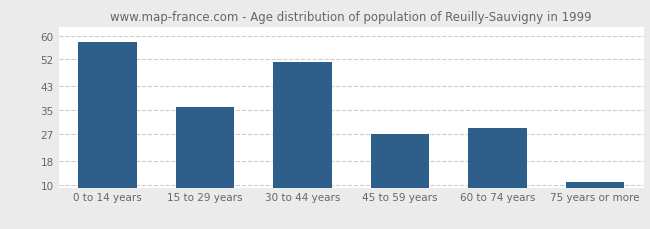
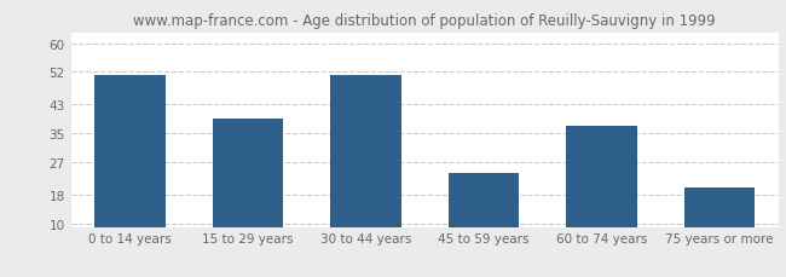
0 to 14 years: 58 -> 51
15 to 29 years: 36 -> 39
45 to 59 years: 27 -> 24
60 to 74 years: 29 -> 37
75 years or more: 11 -> 20
